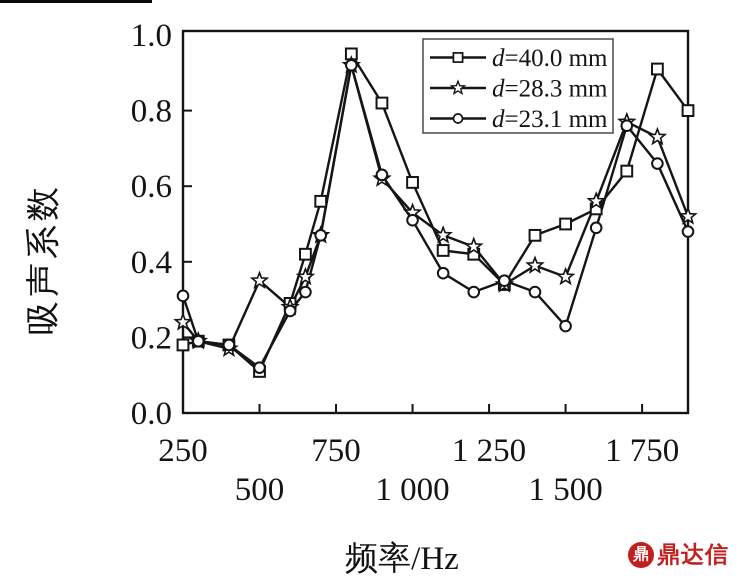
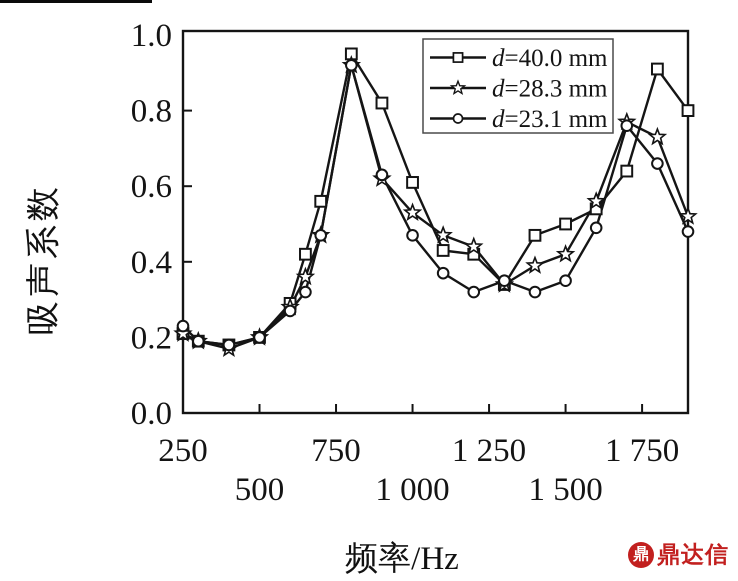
d=40.0 mm/250: 0.18 -> 0.21
d=28.3 mm/250: 0.24 -> 0.21
d=23.1 mm/250: 0.31 -> 0.23
d=40.0 mm/500: 0.11 -> 0.20
d=28.3 mm/500: 0.35 -> 0.20
d=23.1 mm/500: 0.12 -> 0.20
d=23.1 mm/1000: 0.51 -> 0.47
d=28.3 mm/1500: 0.36 -> 0.42
d=23.1 mm/1500: 0.23 -> 0.35
